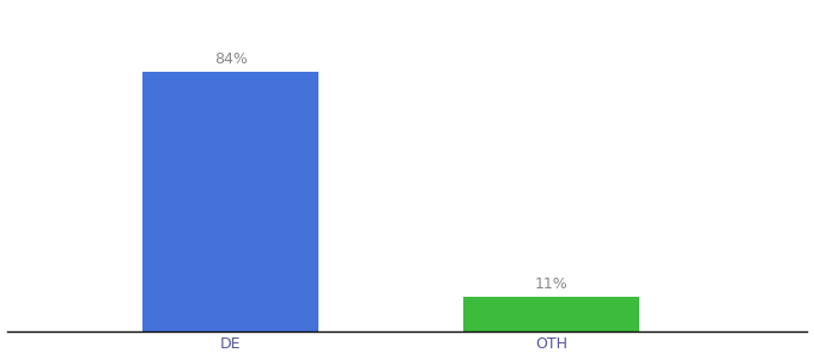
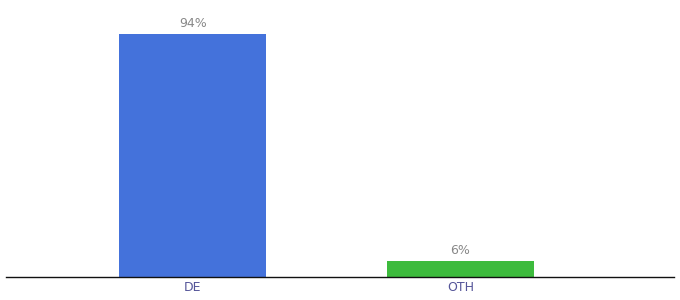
DE: 84% -> 94%
OTH: 11% -> 6%
